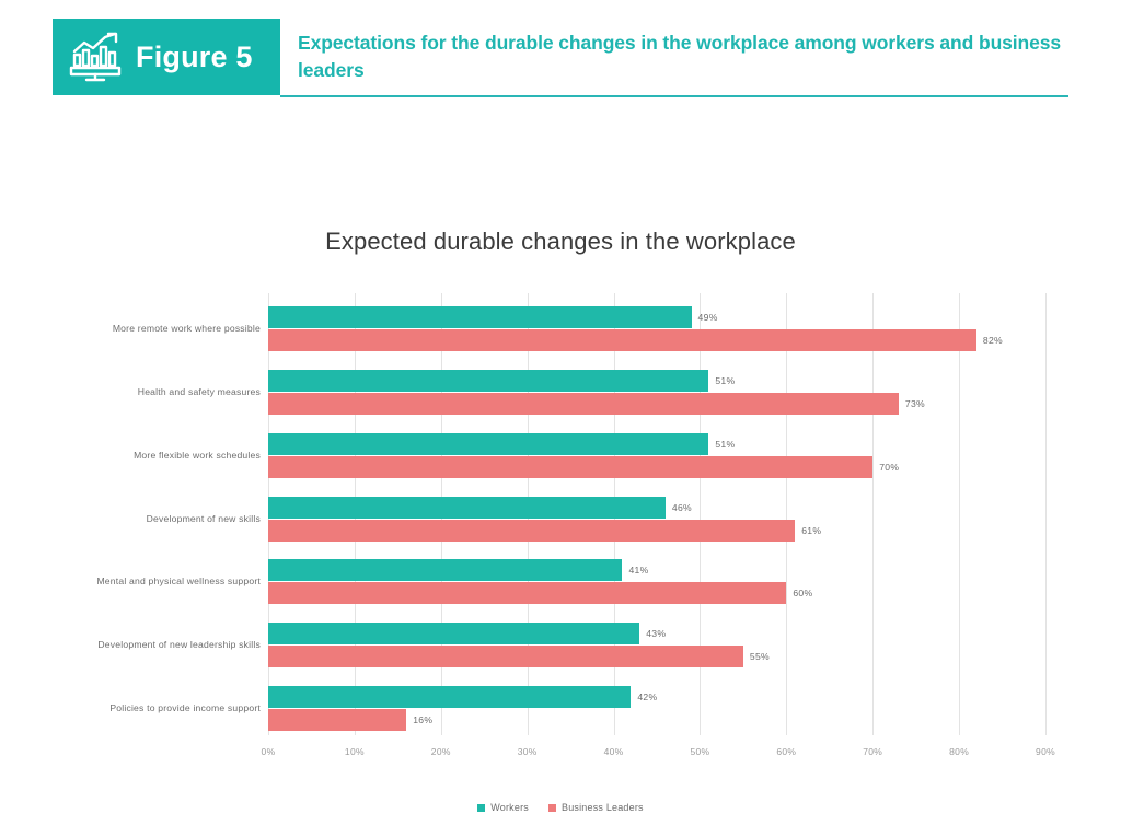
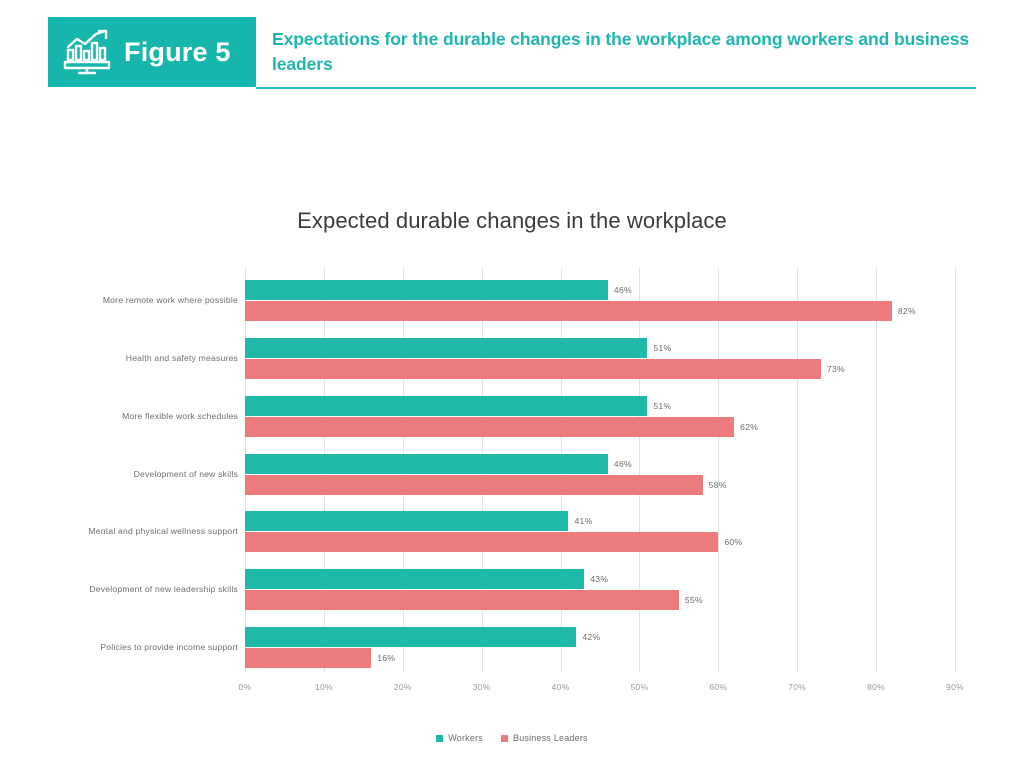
Workers/More remote work where possible: 49% -> 46%
Business Leaders/More flexible work schedules: 70% -> 62%
Business Leaders/Development of new skills: 61% -> 58%
